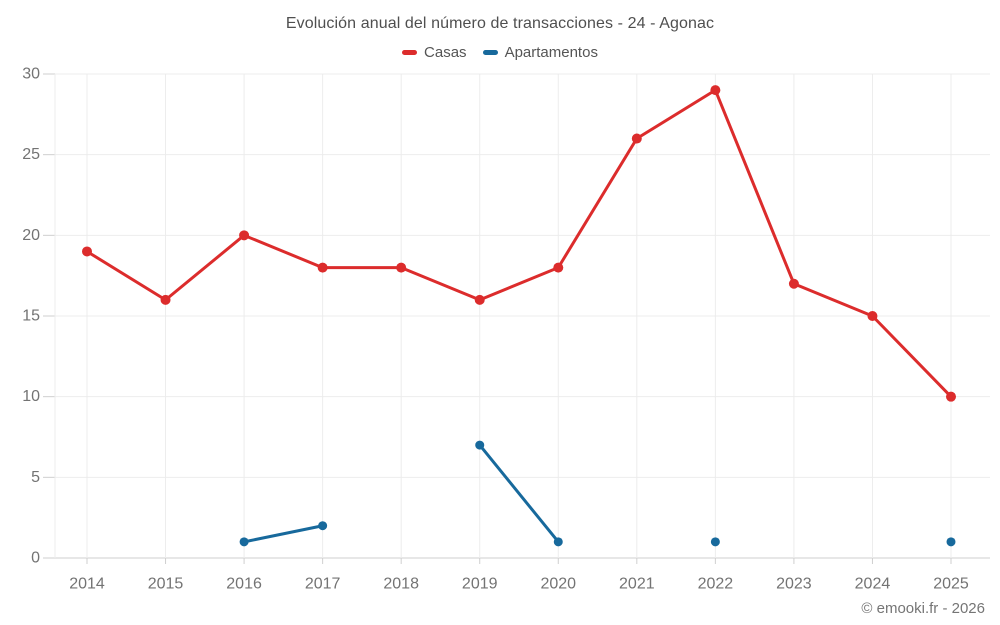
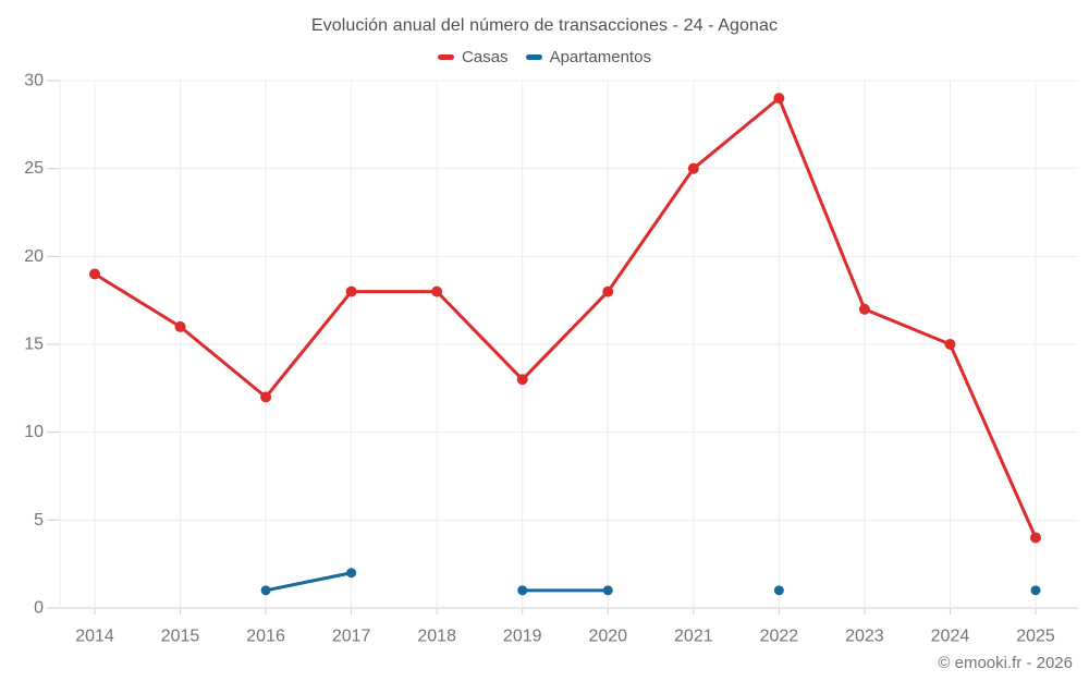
Casas/2016: 20 -> 12
Casas/2019: 16 -> 13
Apartamentos/2019: 7 -> 1
Casas/2021: 26 -> 25
Casas/2025: 10 -> 4
